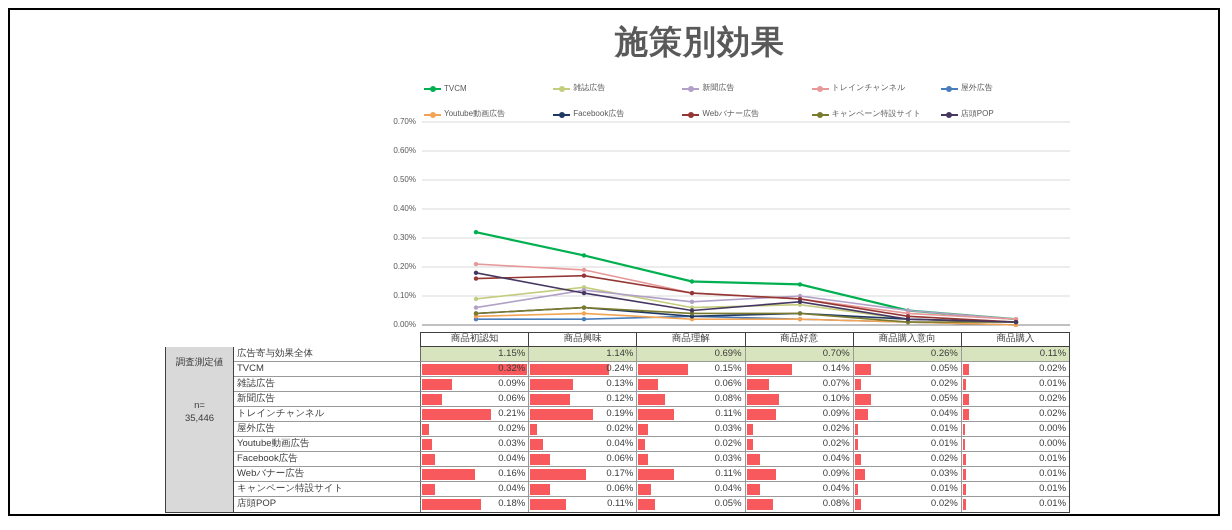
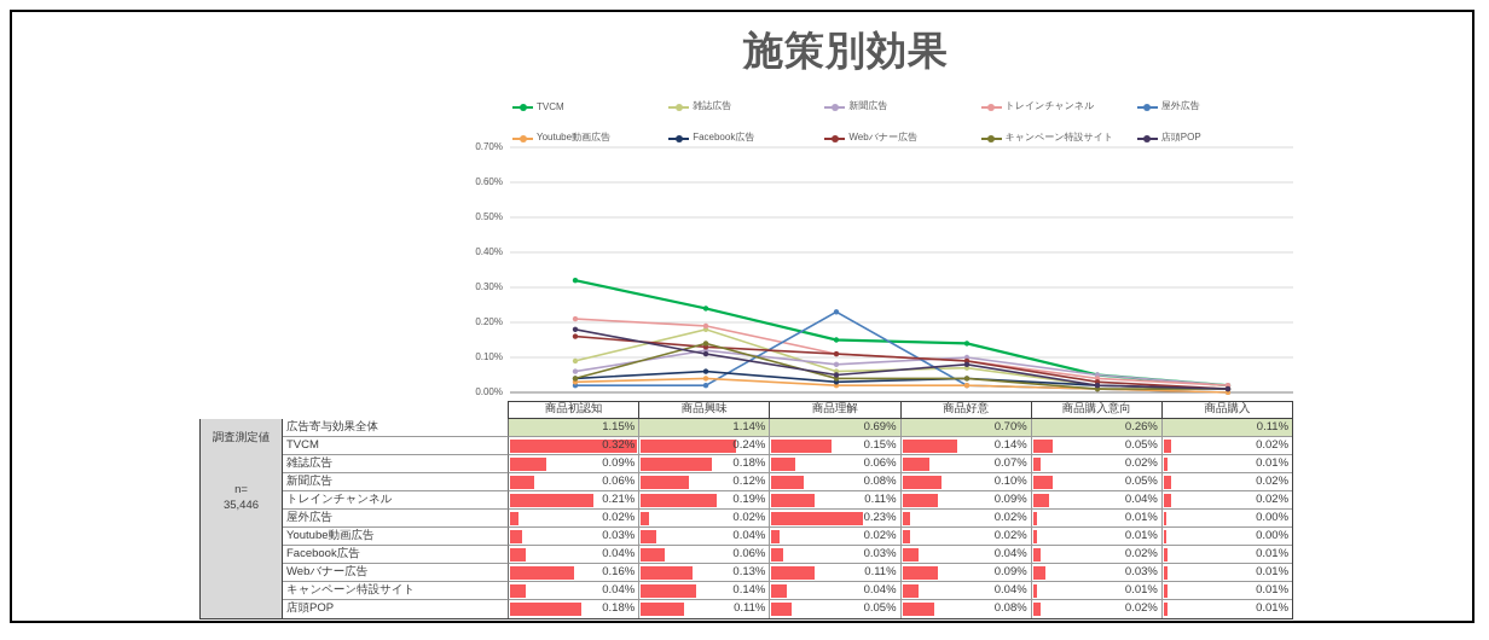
雑誌広告/商品興味: 0.13% -> 0.18%
Webバナー広告/商品興味: 0.17% -> 0.13%
キャンペーン特設サイト/商品興味: 0.06% -> 0.14%
屋外広告/商品理解: 0.03% -> 0.23%
